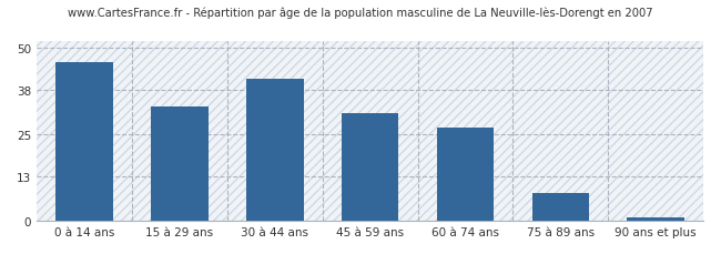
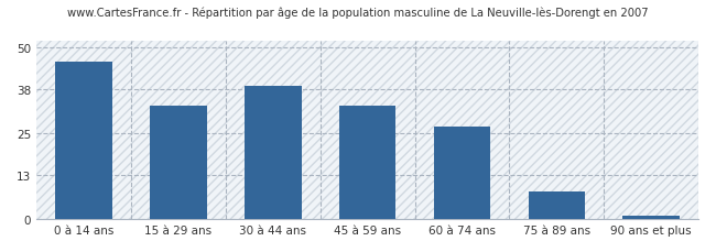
30 à 44 ans: 41 -> 39
45 à 59 ans: 31 -> 33
